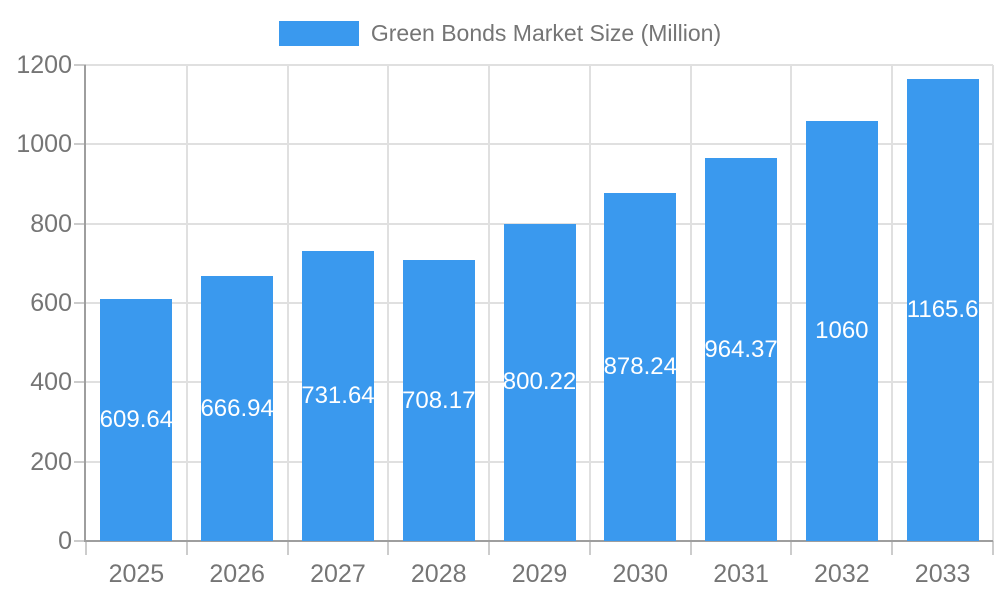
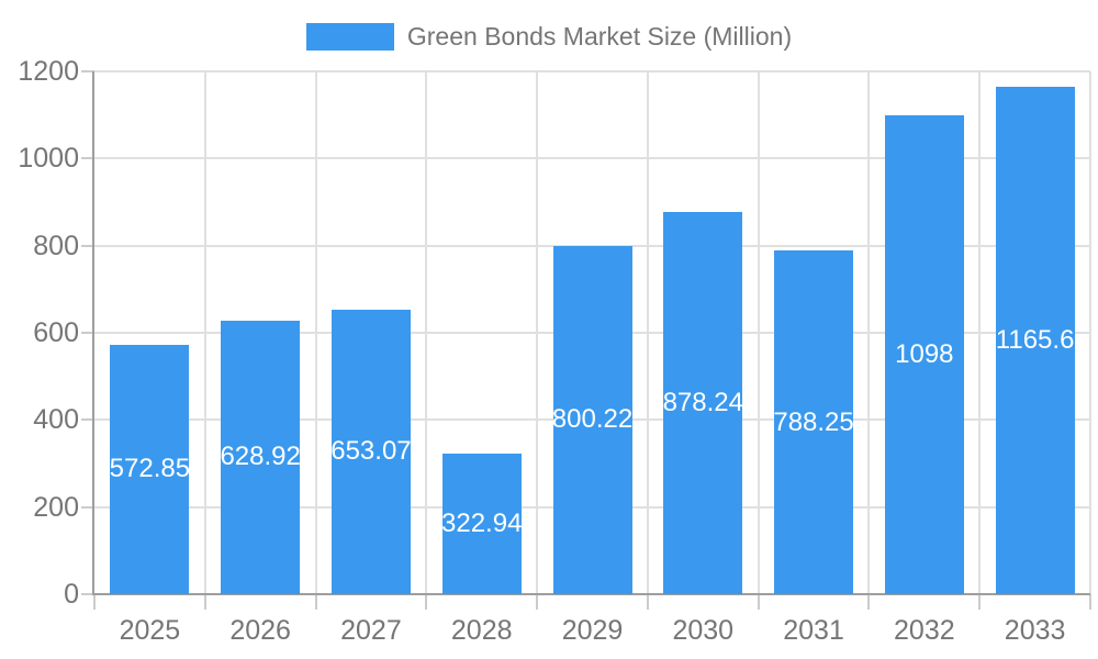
2025: 609.64 -> 572.85
2026: 666.94 -> 628.92
2027: 731.64 -> 653.07
2028: 708.17 -> 322.94
2031: 964.37 -> 788.25
2032: 1060 -> 1098
